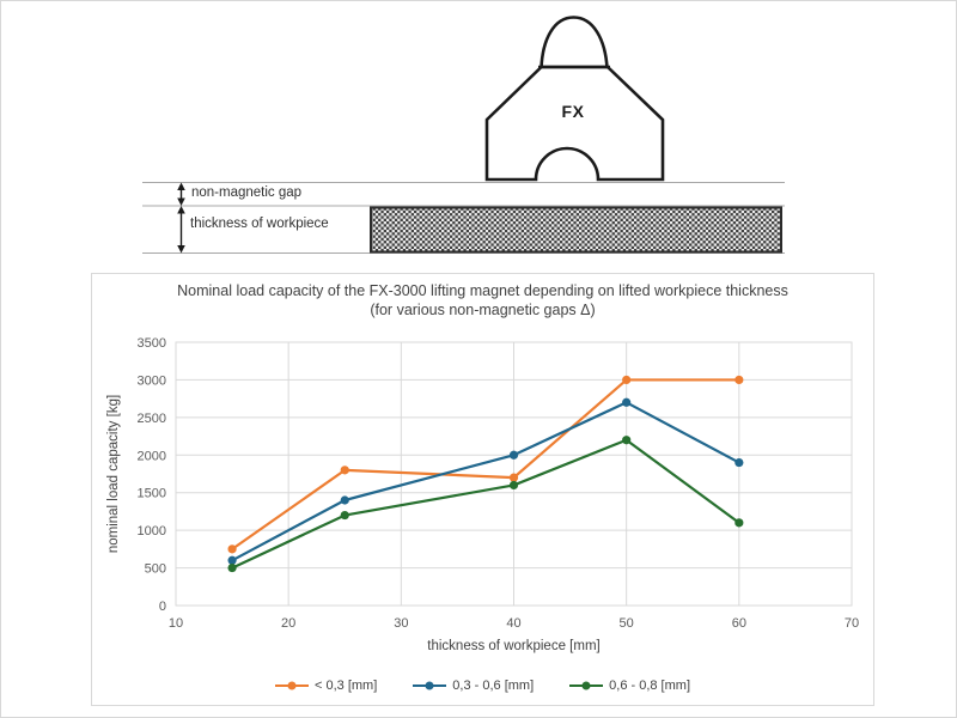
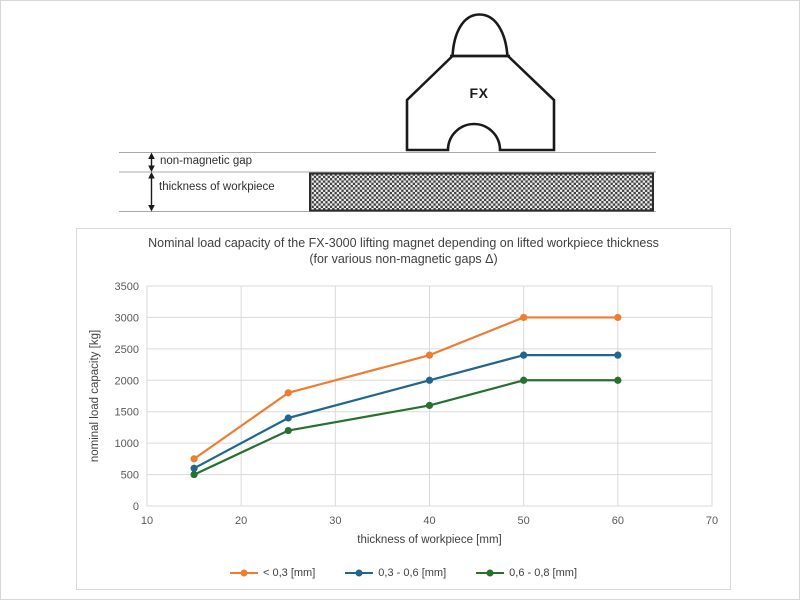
< 0,3 [mm]/40: 1700 -> 2400
0,3 - 0,6 [mm]/50: 2700 -> 2400
0,6 - 0,8 [mm]/50: 2200 -> 2000
0,3 - 0,6 [mm]/60: 1900 -> 2400
0,6 - 0,8 [mm]/60: 1100 -> 2000
